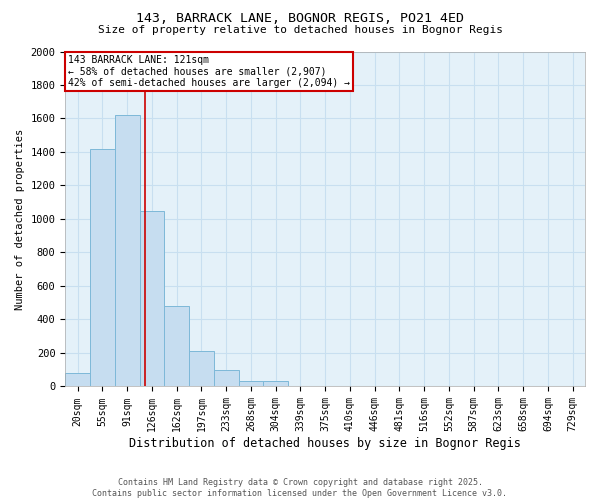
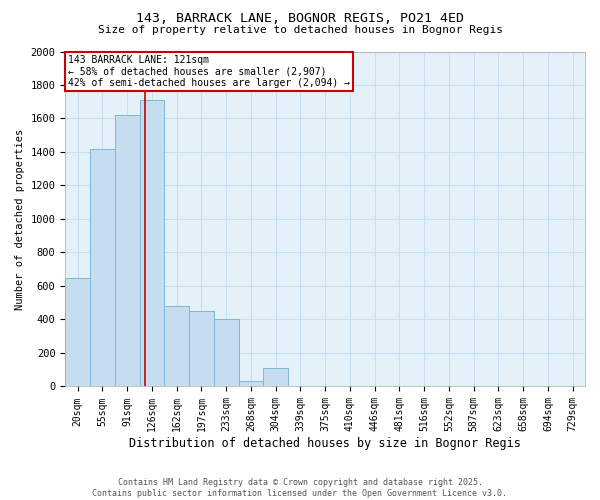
20sqm: 80 -> 650
126sqm: 1050 -> 1710
197sqm: 210 -> 450
233sqm: 100 -> 400
304sqm: 30 -> 110
